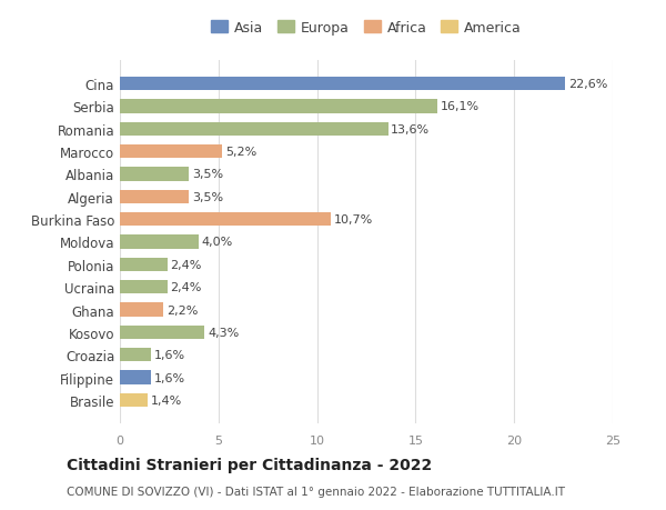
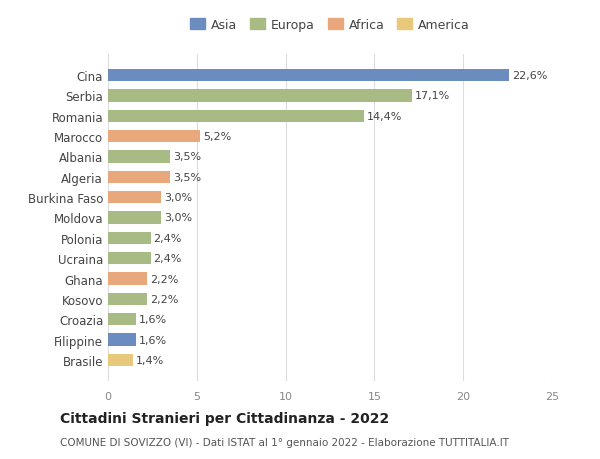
Serbia: 16,1% -> 17,1%
Romania: 13,6% -> 14,4%
Burkina Faso: 10,7% -> 3,0%
Moldova: 4,0% -> 3,0%
Kosovo: 4,3% -> 2,2%
